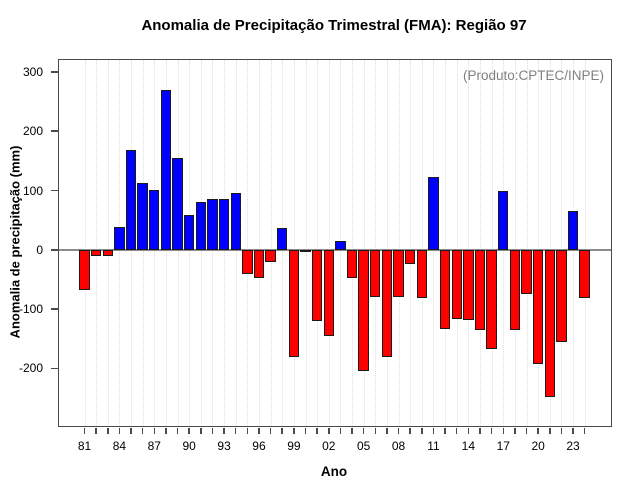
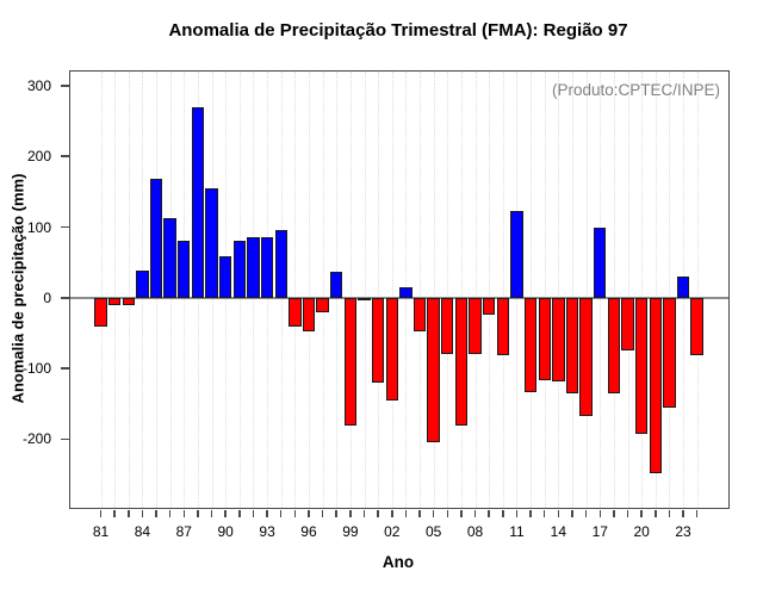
81: -70 -> -40
87: 100 -> 80
23: 70 -> 30
